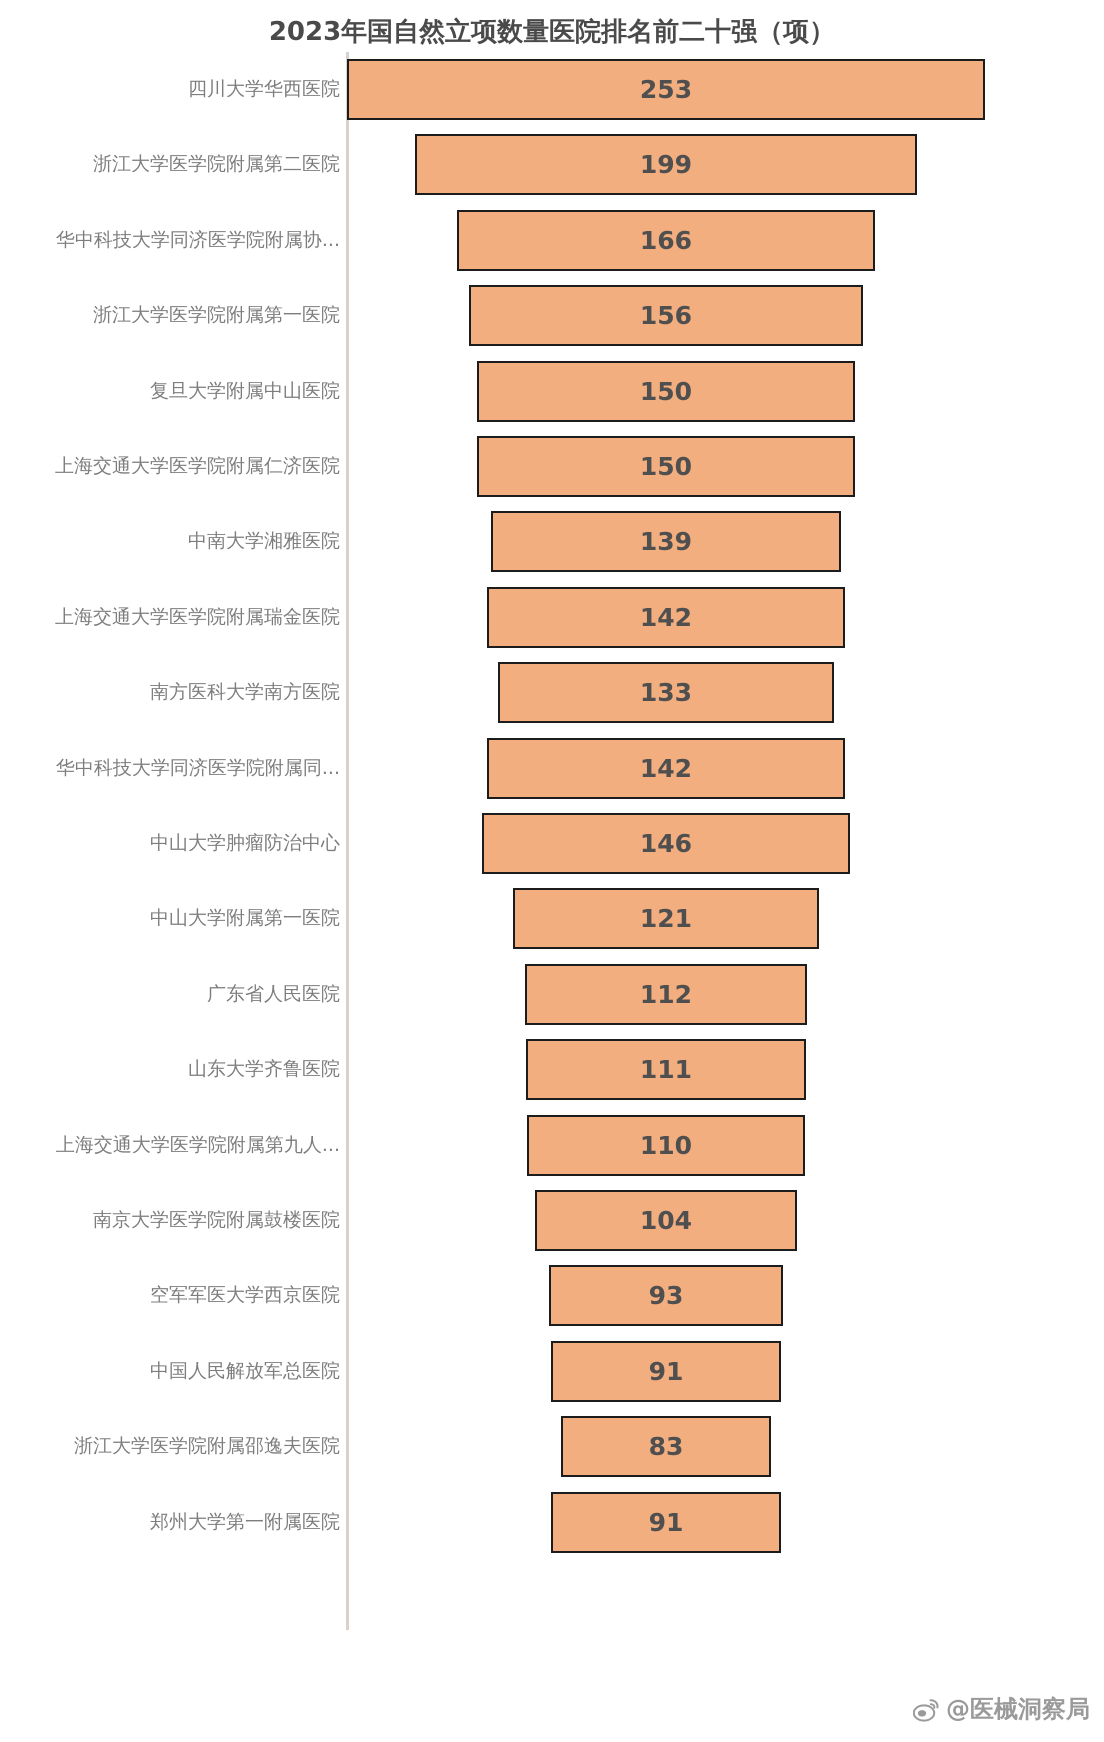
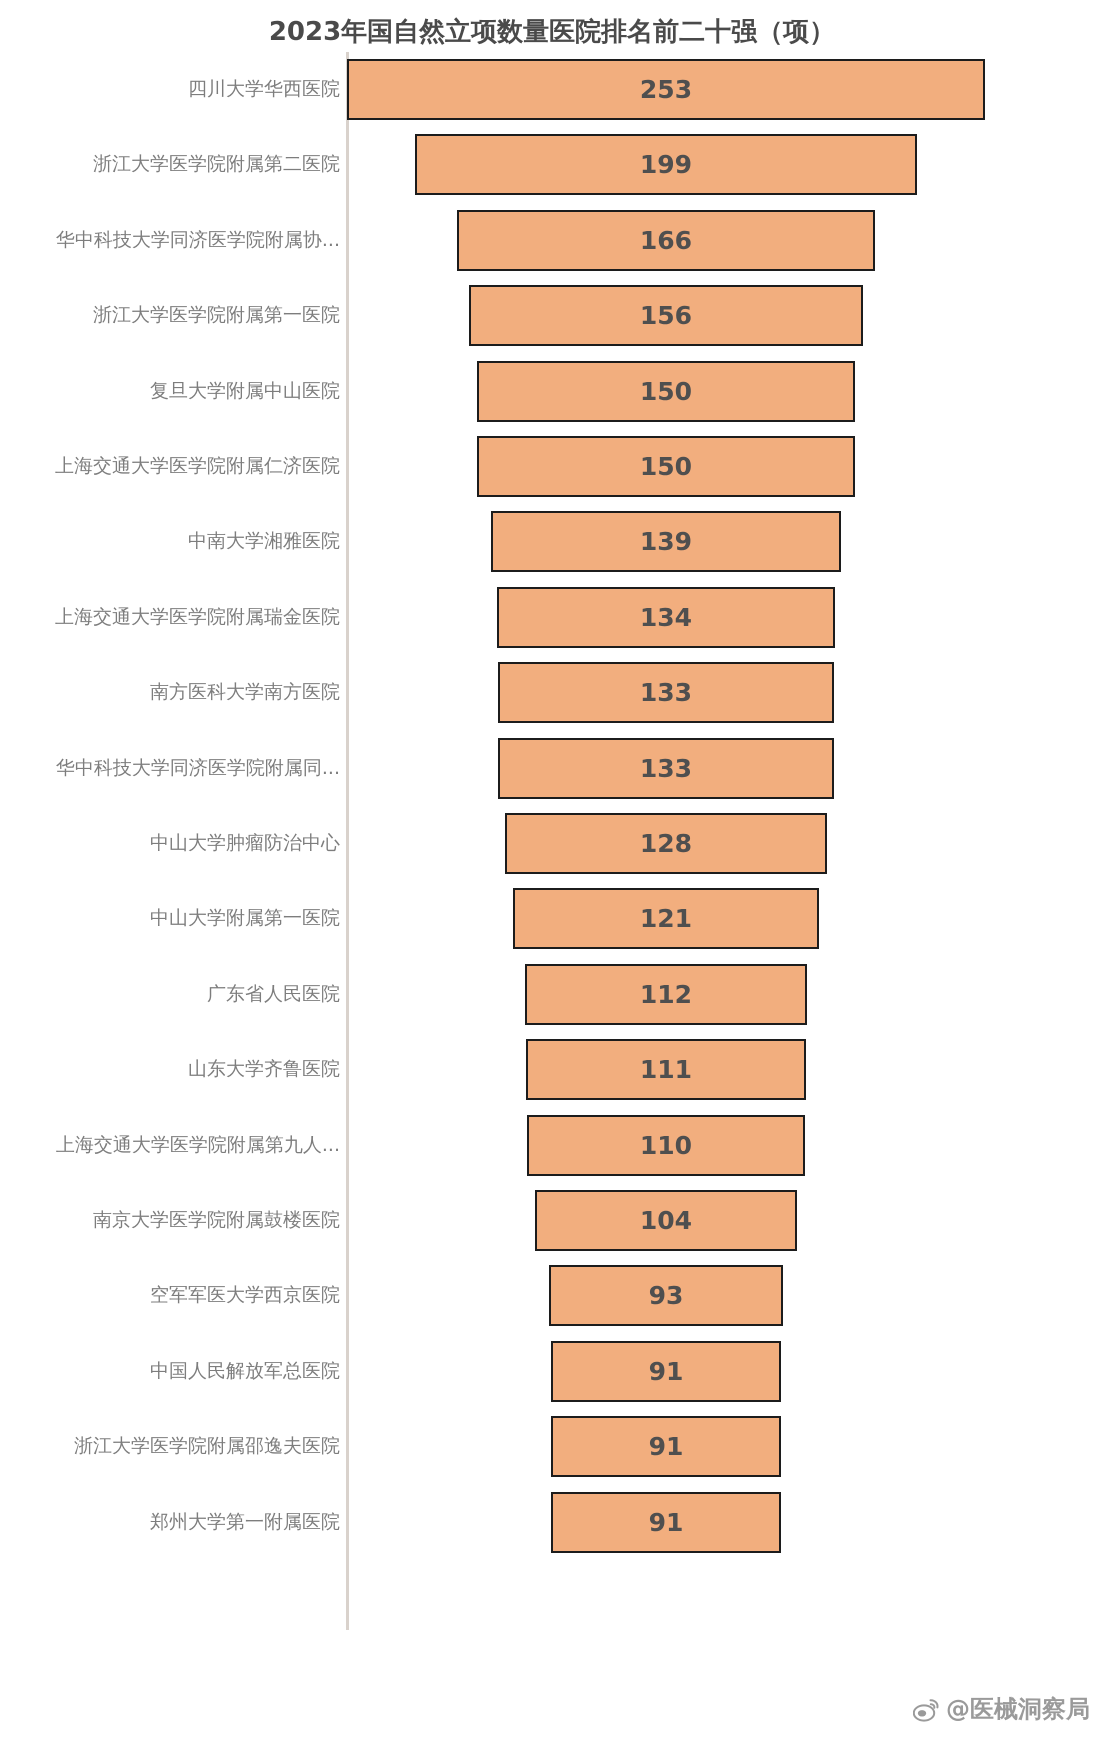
上海交通大学医学院附属瑞金医院: 142 -> 134
华中科技大学同济医学院附属同...: 142 -> 133
中山大学肿瘤防治中心: 146 -> 128
浙江大学医学院附属邵逸夫医院: 83 -> 91
